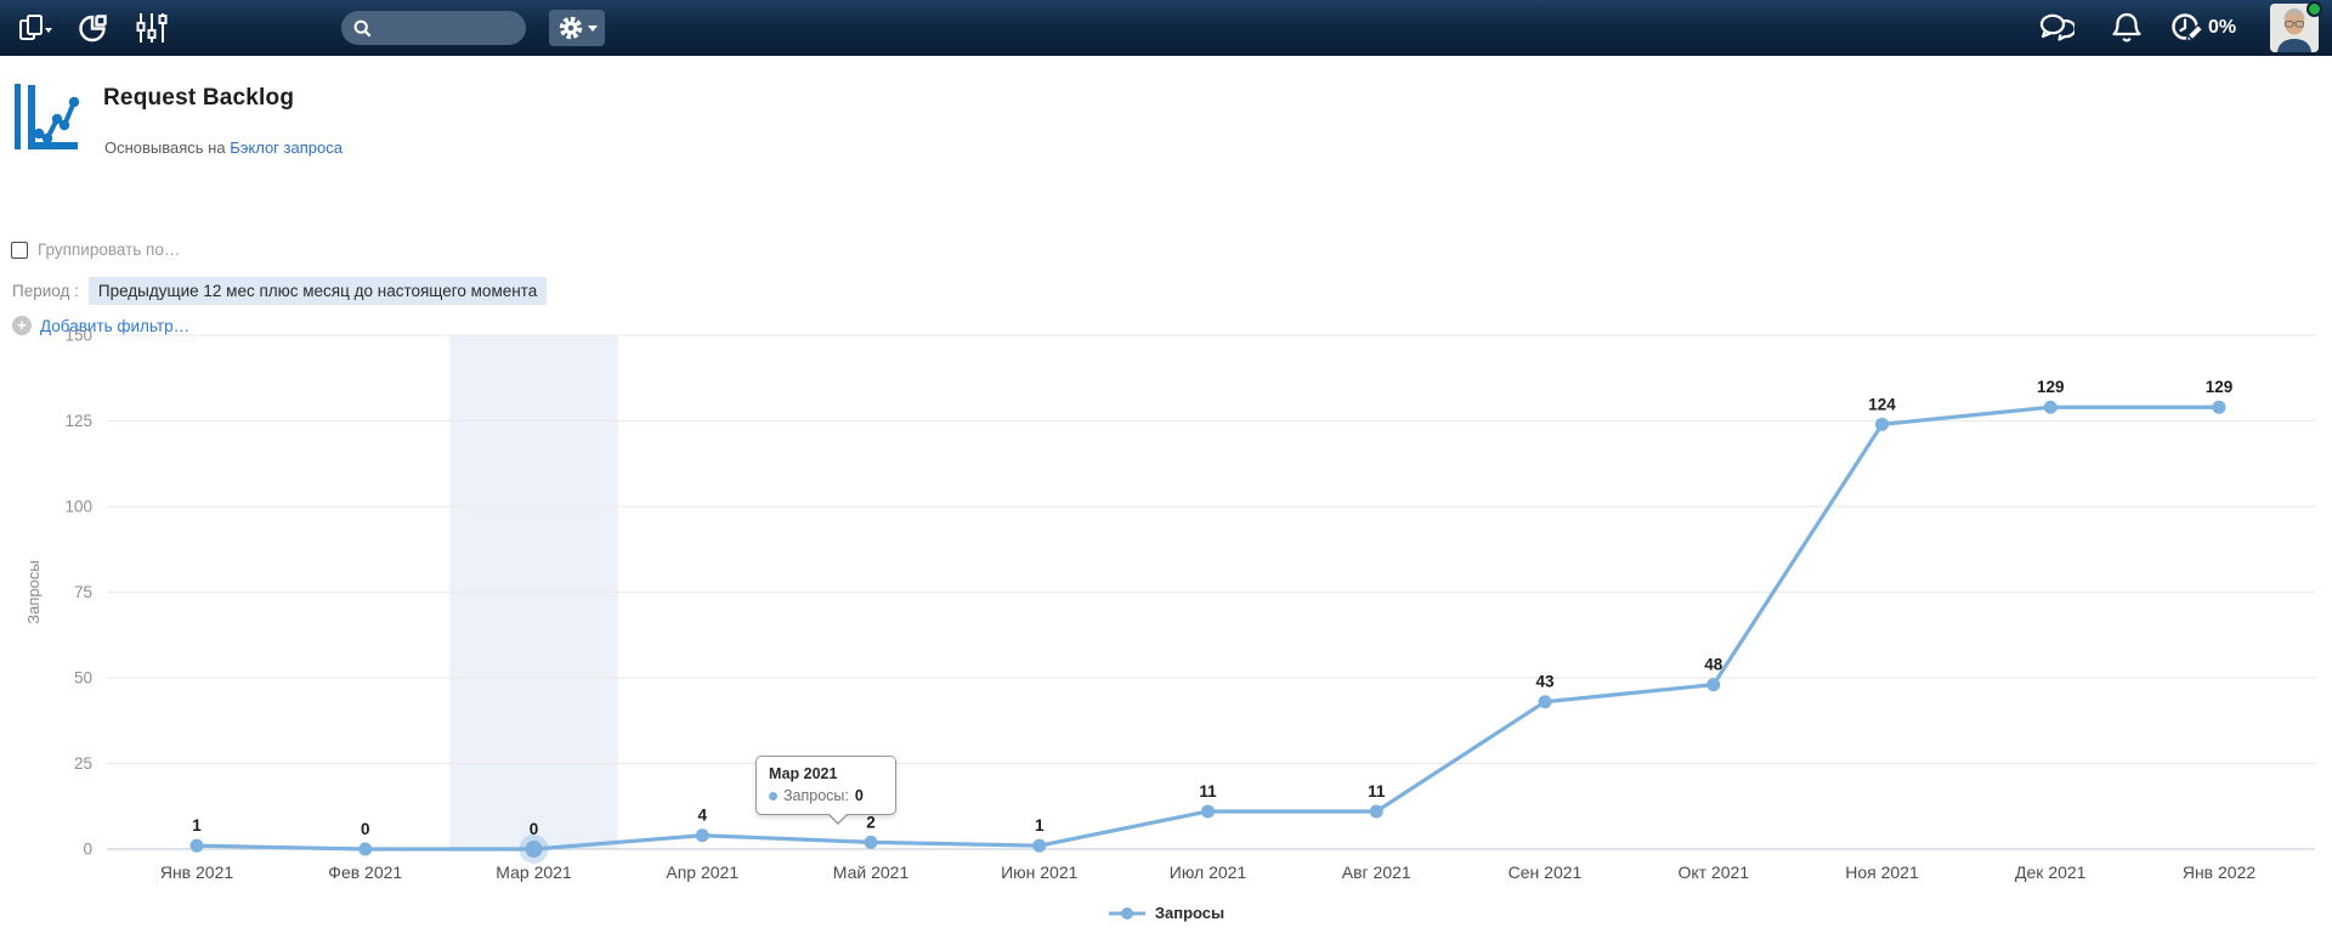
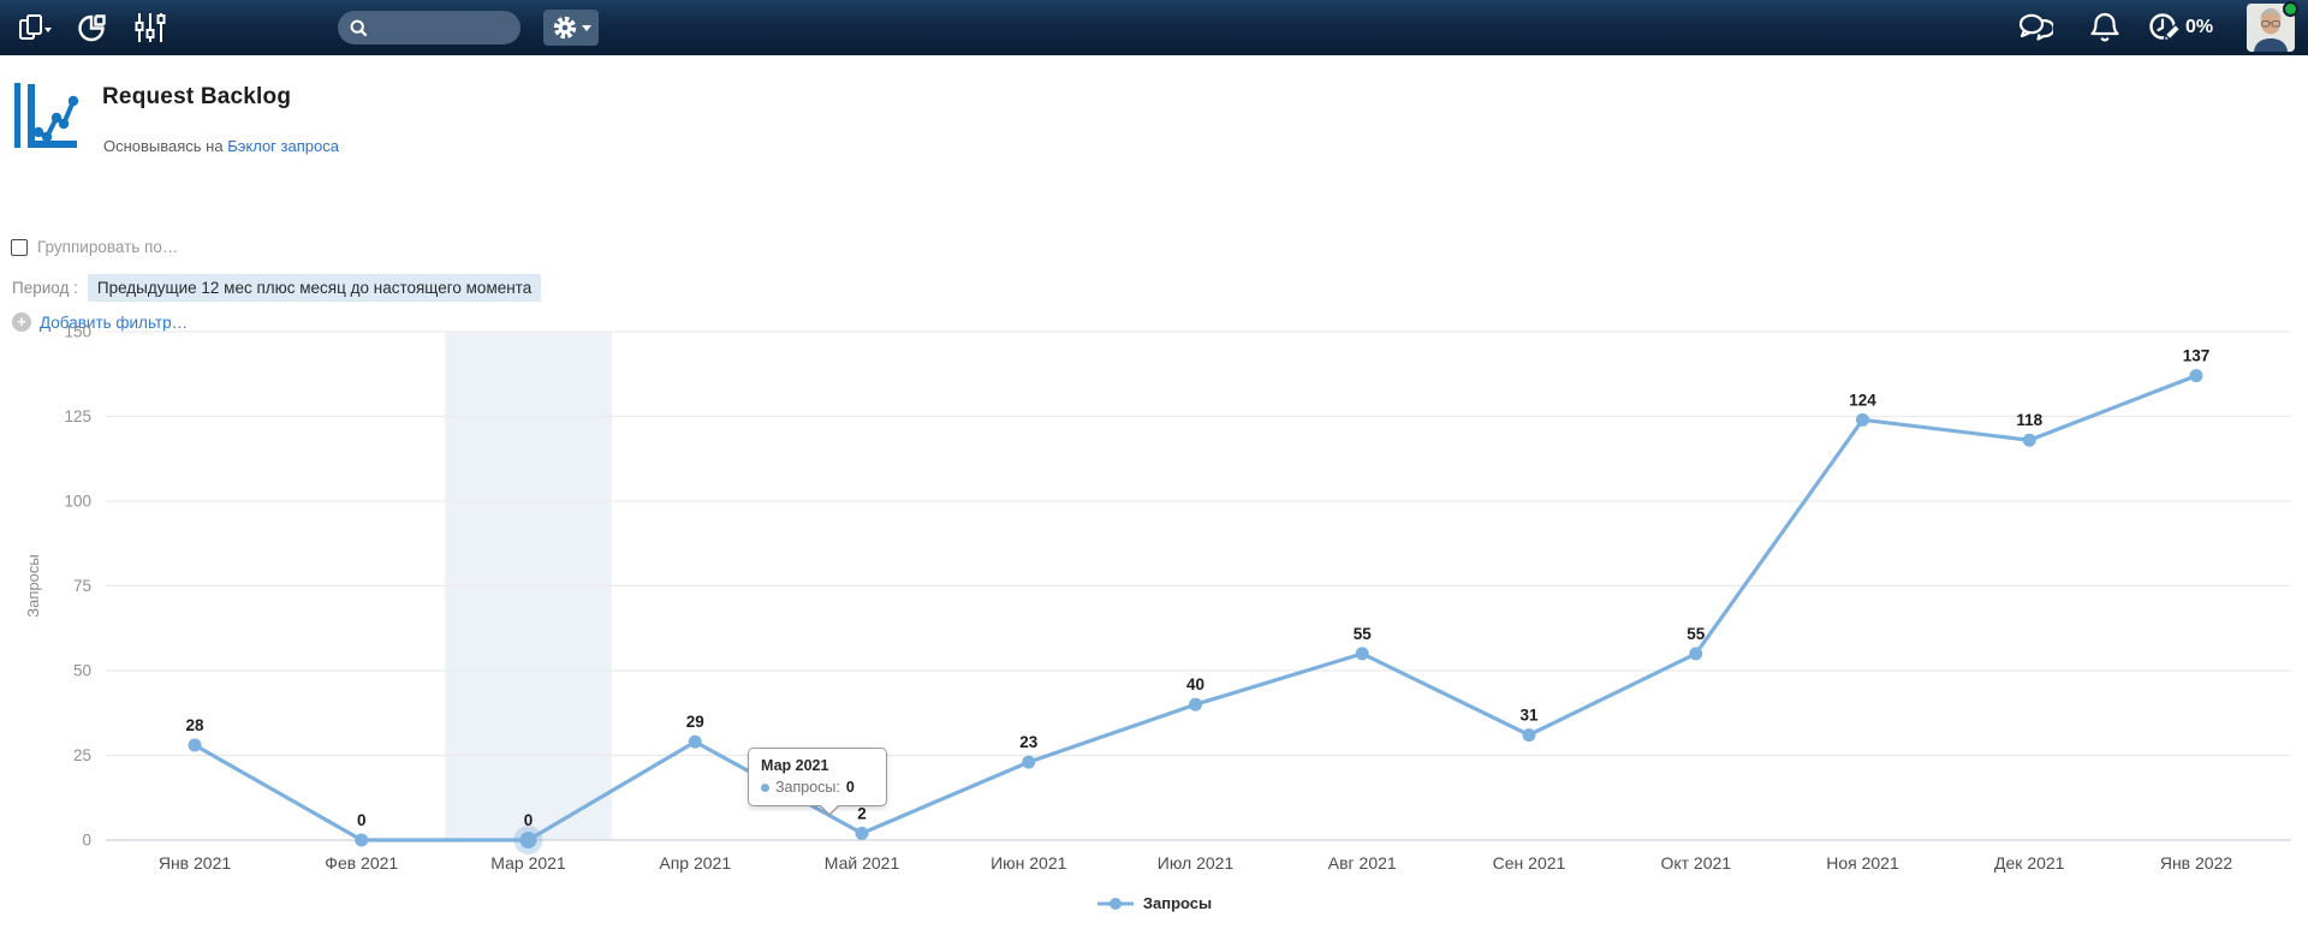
Янв 2021: 1 -> 28
Апр 2021: 4 -> 29
Июн 2021: 1 -> 23
Июл 2021: 11 -> 40
Авг 2021: 11 -> 55
Сен 2021: 43 -> 31
Окт 2021: 48 -> 55
Дек 2021: 129 -> 118
Янв 2022: 129 -> 137
